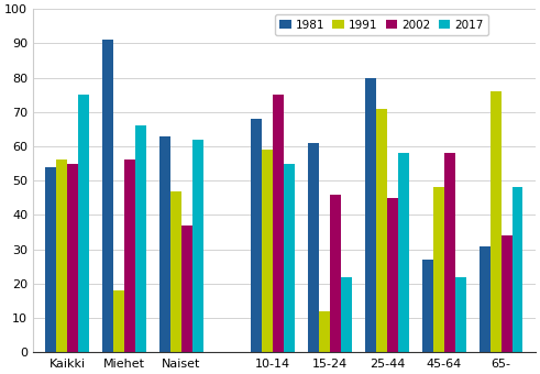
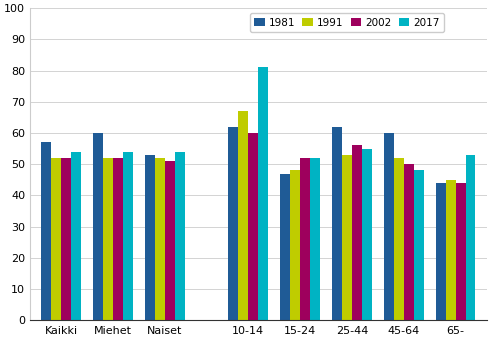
1981/Kaikki: 54 -> 57
1991/Kaikki: 56 -> 52
2002/Kaikki: 55 -> 52
2017/Kaikki: 75 -> 54
1981/Miehet: 91 -> 60
1991/Miehet: 18 -> 52
2002/Miehet: 56 -> 52
2017/Miehet: 66 -> 54
1981/Naiset: 63 -> 53
1991/Naiset: 47 -> 52
2002/Naiset: 37 -> 51
2017/Naiset: 62 -> 54
1981/10-14: 68 -> 62
1991/10-14: 59 -> 67
2002/10-14: 75 -> 60
2017/10-14: 55 -> 81
1981/15-24: 61 -> 47
1991/15-24: 12 -> 48
2002/15-24: 46 -> 52
2017/15-24: 22 -> 52
1981/25-44: 80 -> 62
1991/25-44: 71 -> 53
2002/25-44: 45 -> 56
2017/25-44: 58 -> 55
1981/45-64: 27 -> 60
1991/45-64: 48 -> 52
2002/45-64: 58 -> 50
2017/45-64: 22 -> 48
1981/65-: 31 -> 44
1991/65-: 76 -> 45
2002/65-: 34 -> 44
2017/65-: 48 -> 53
